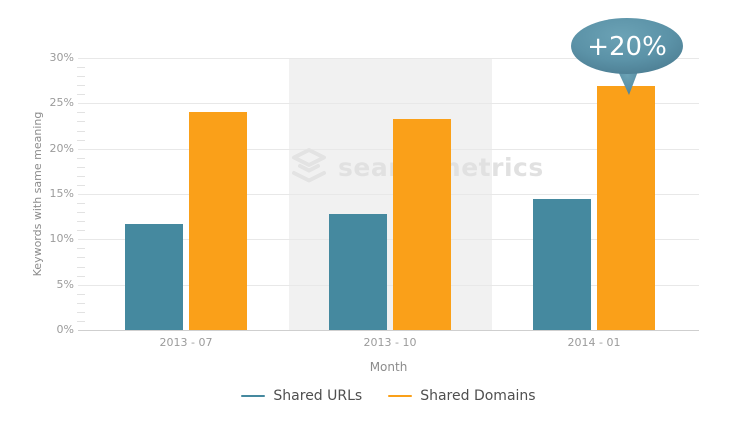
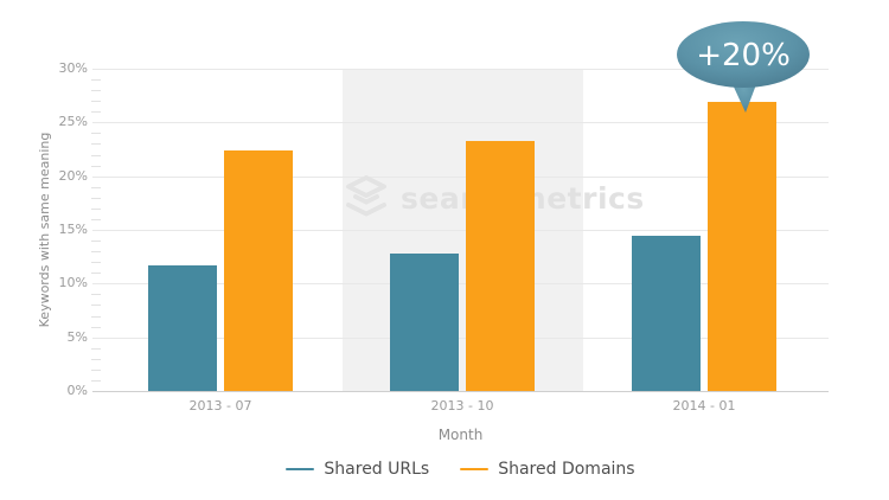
Shared Domains/2013 - 07: 24% -> 22%
